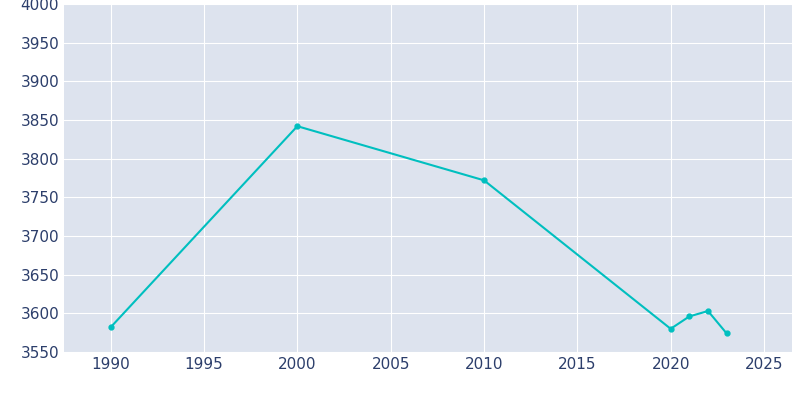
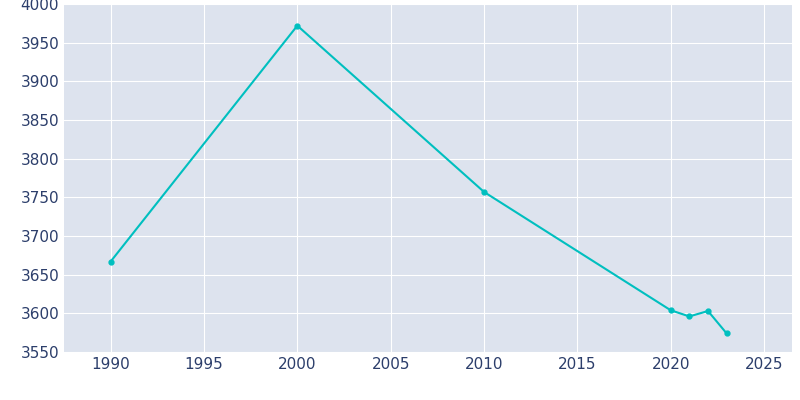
1990: 3582 -> 3667
2000: 3842 -> 3972
2010: 3772 -> 3757
2020: 3580 -> 3604
